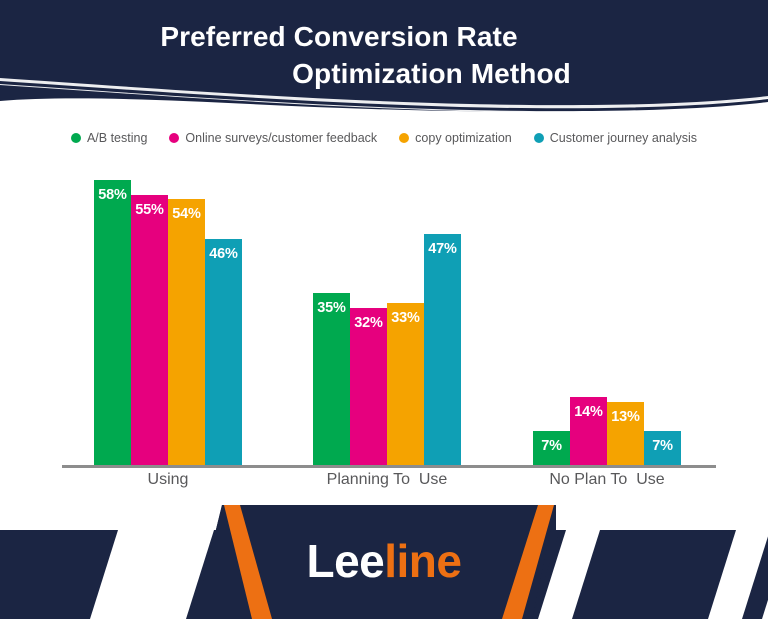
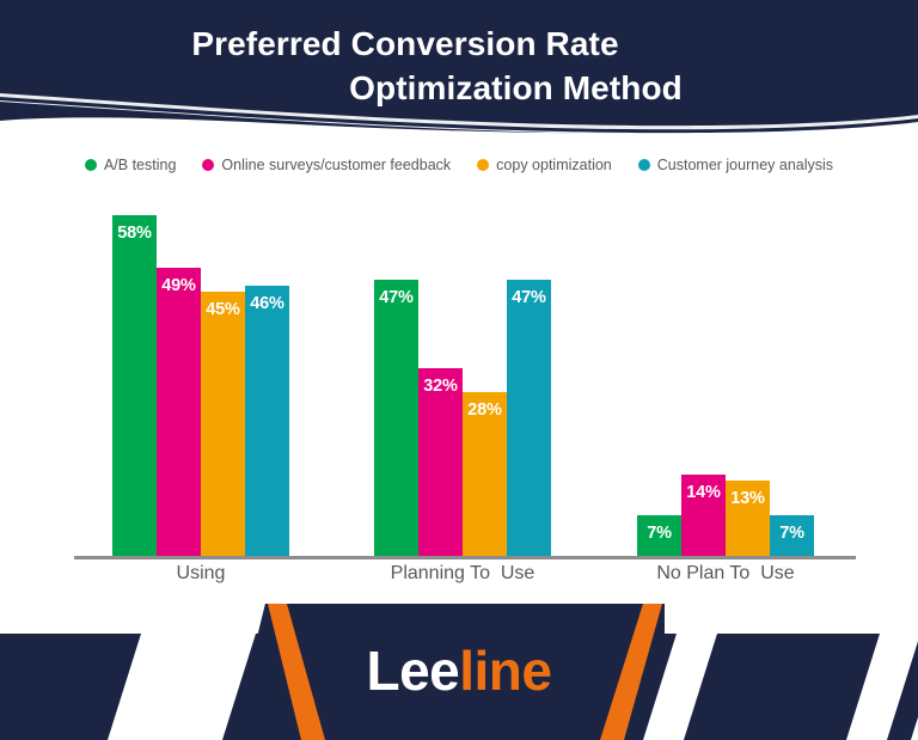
Online surveys/customer feedback/Using: 55% -> 49%
copy optimization/Using: 54% -> 45%
A/B testing/Planning To Use: 35% -> 47%
copy optimization/Planning To Use: 33% -> 28%
